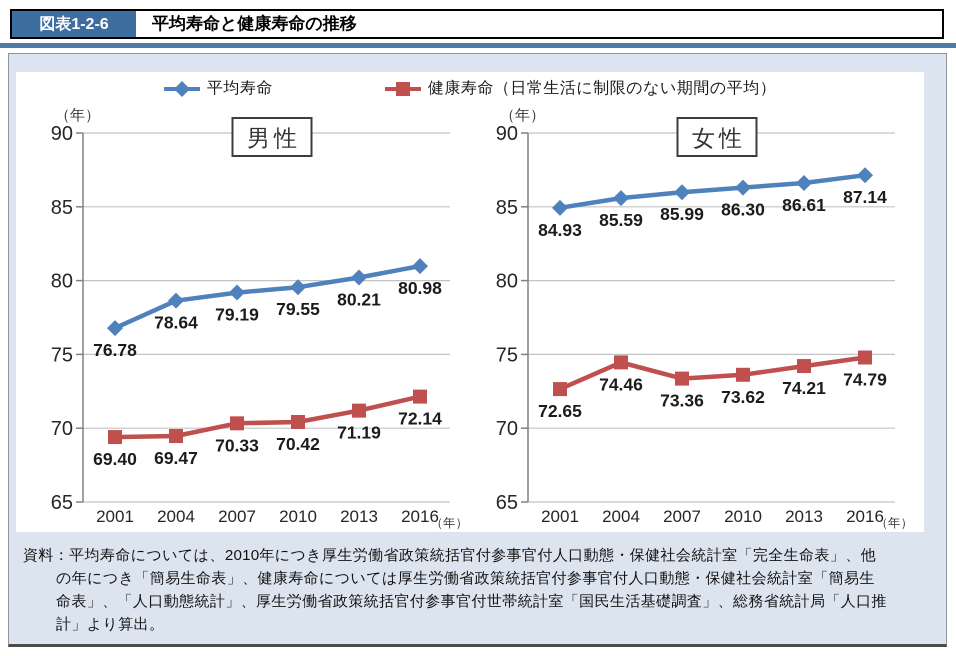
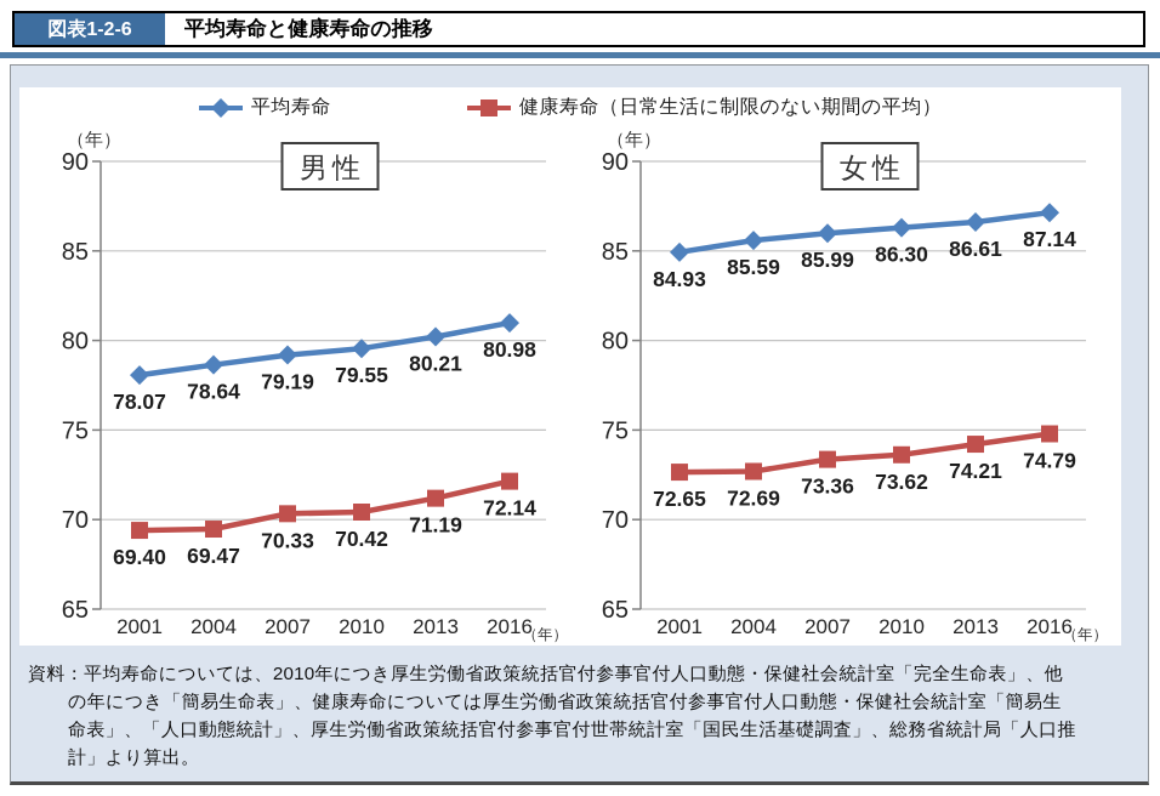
男性/平均寿命/2001: 76.78 -> 78.07
女性/健康寿命（日常生活に制限のない期間の平均）/2004: 74.46 -> 72.69
